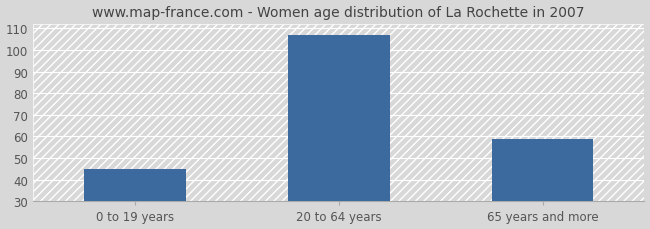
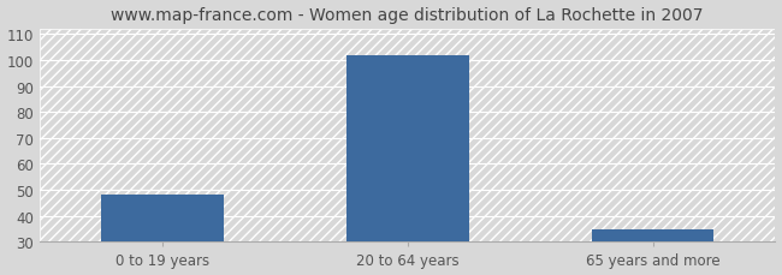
0 to 19 years: 45 -> 48
20 to 64 years: 107 -> 102
65 years and more: 59 -> 35
